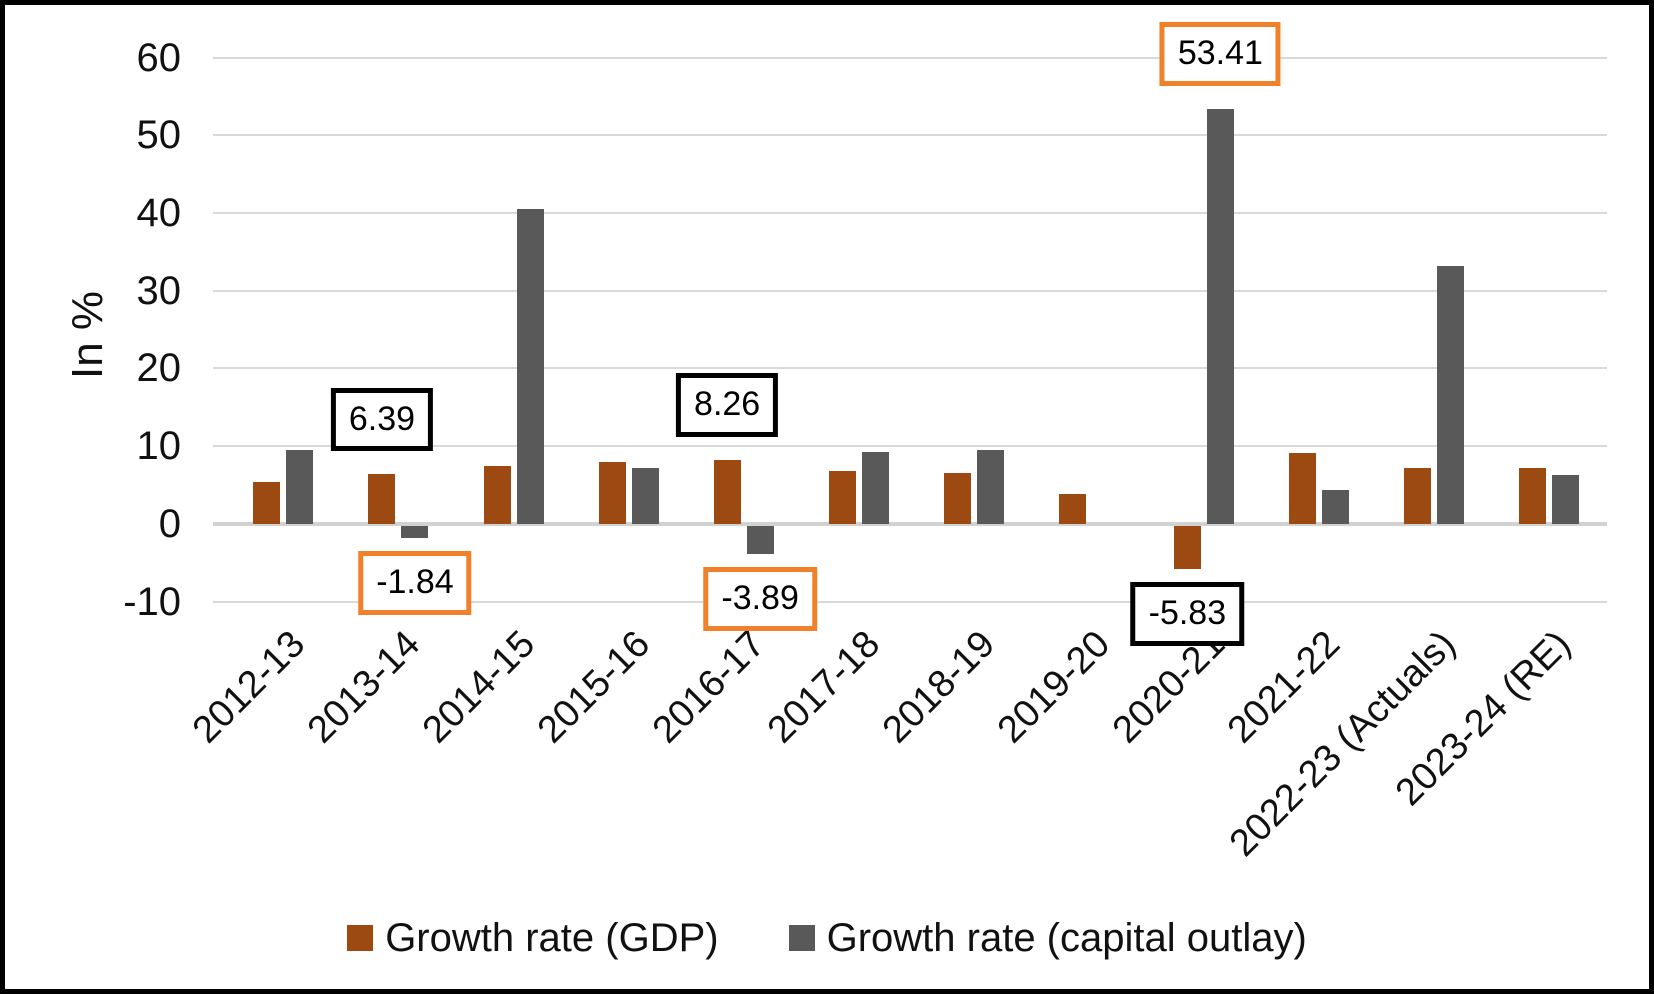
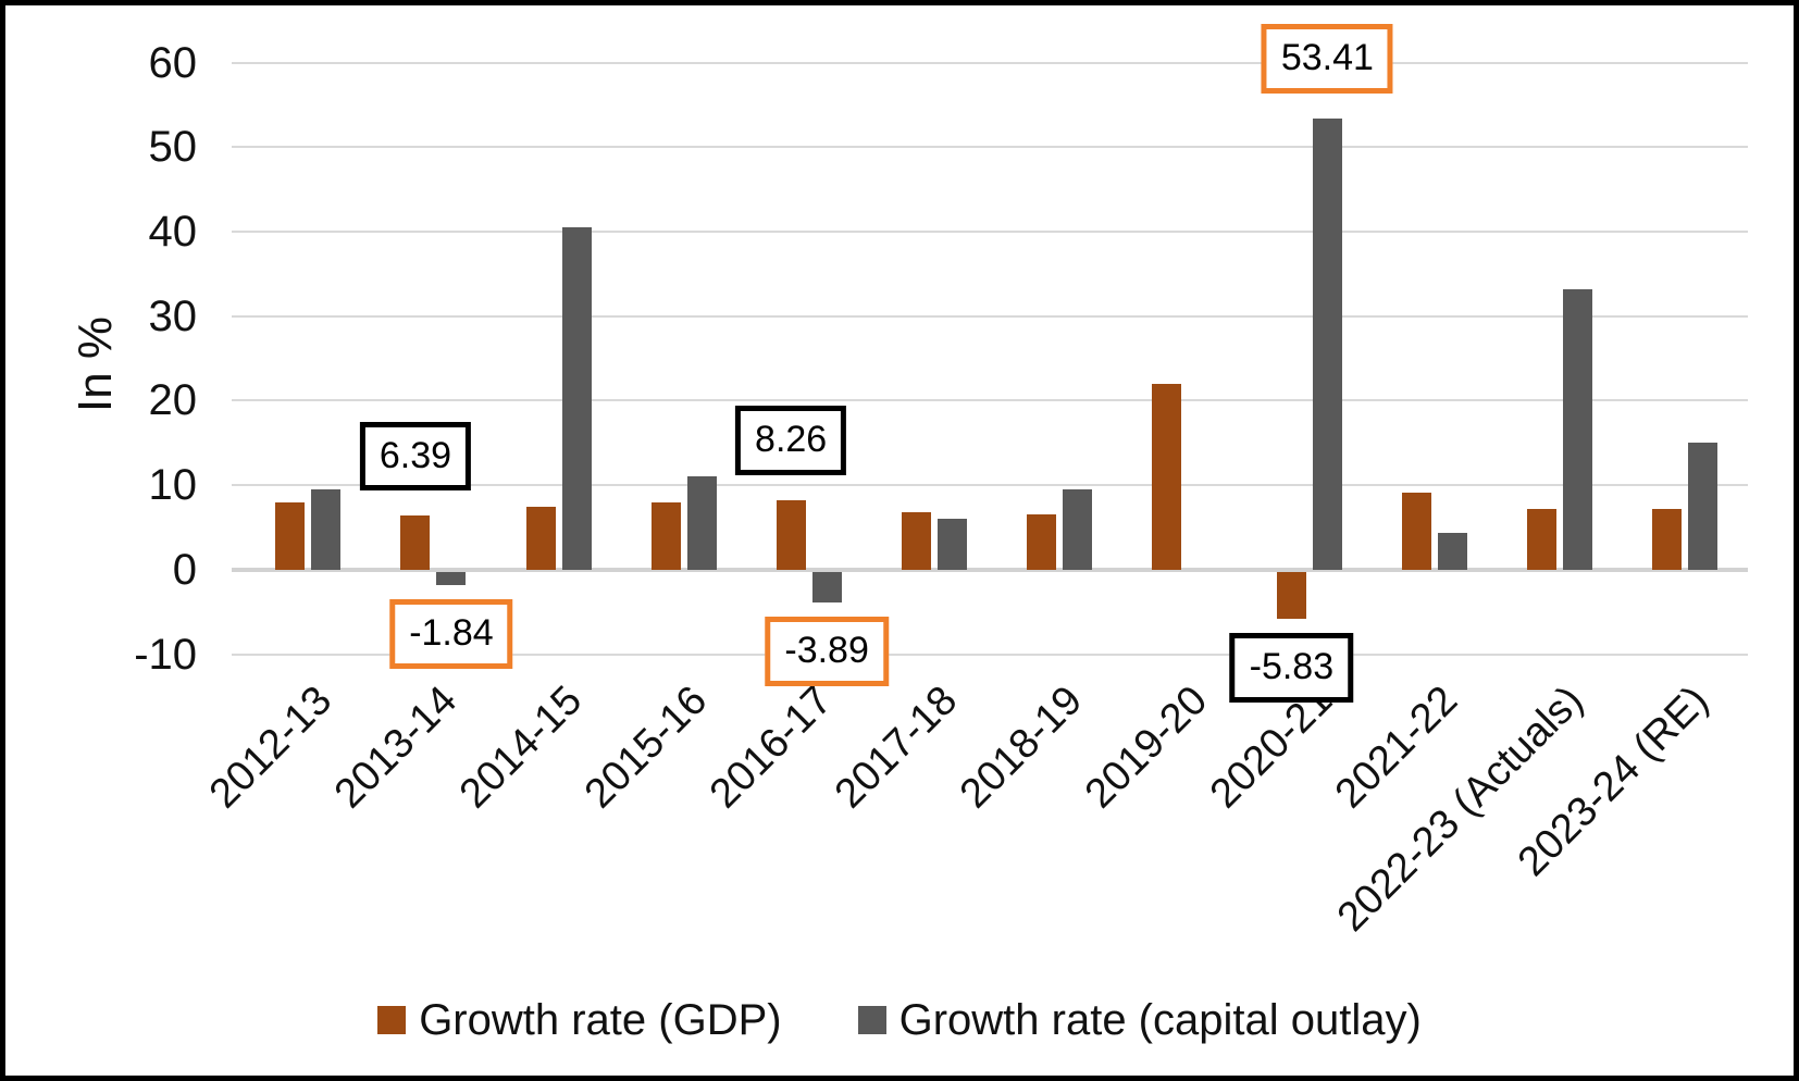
Growth rate (GDP)/2012-13: 5 -> 8
Growth rate (capital outlay)/2015-16: 7 -> 11
Growth rate (capital outlay)/2017-18: 9 -> 6
Growth rate (GDP)/2019-20: 4 -> 22
Growth rate (capital outlay)/2023-24 (RE): 6 -> 15
